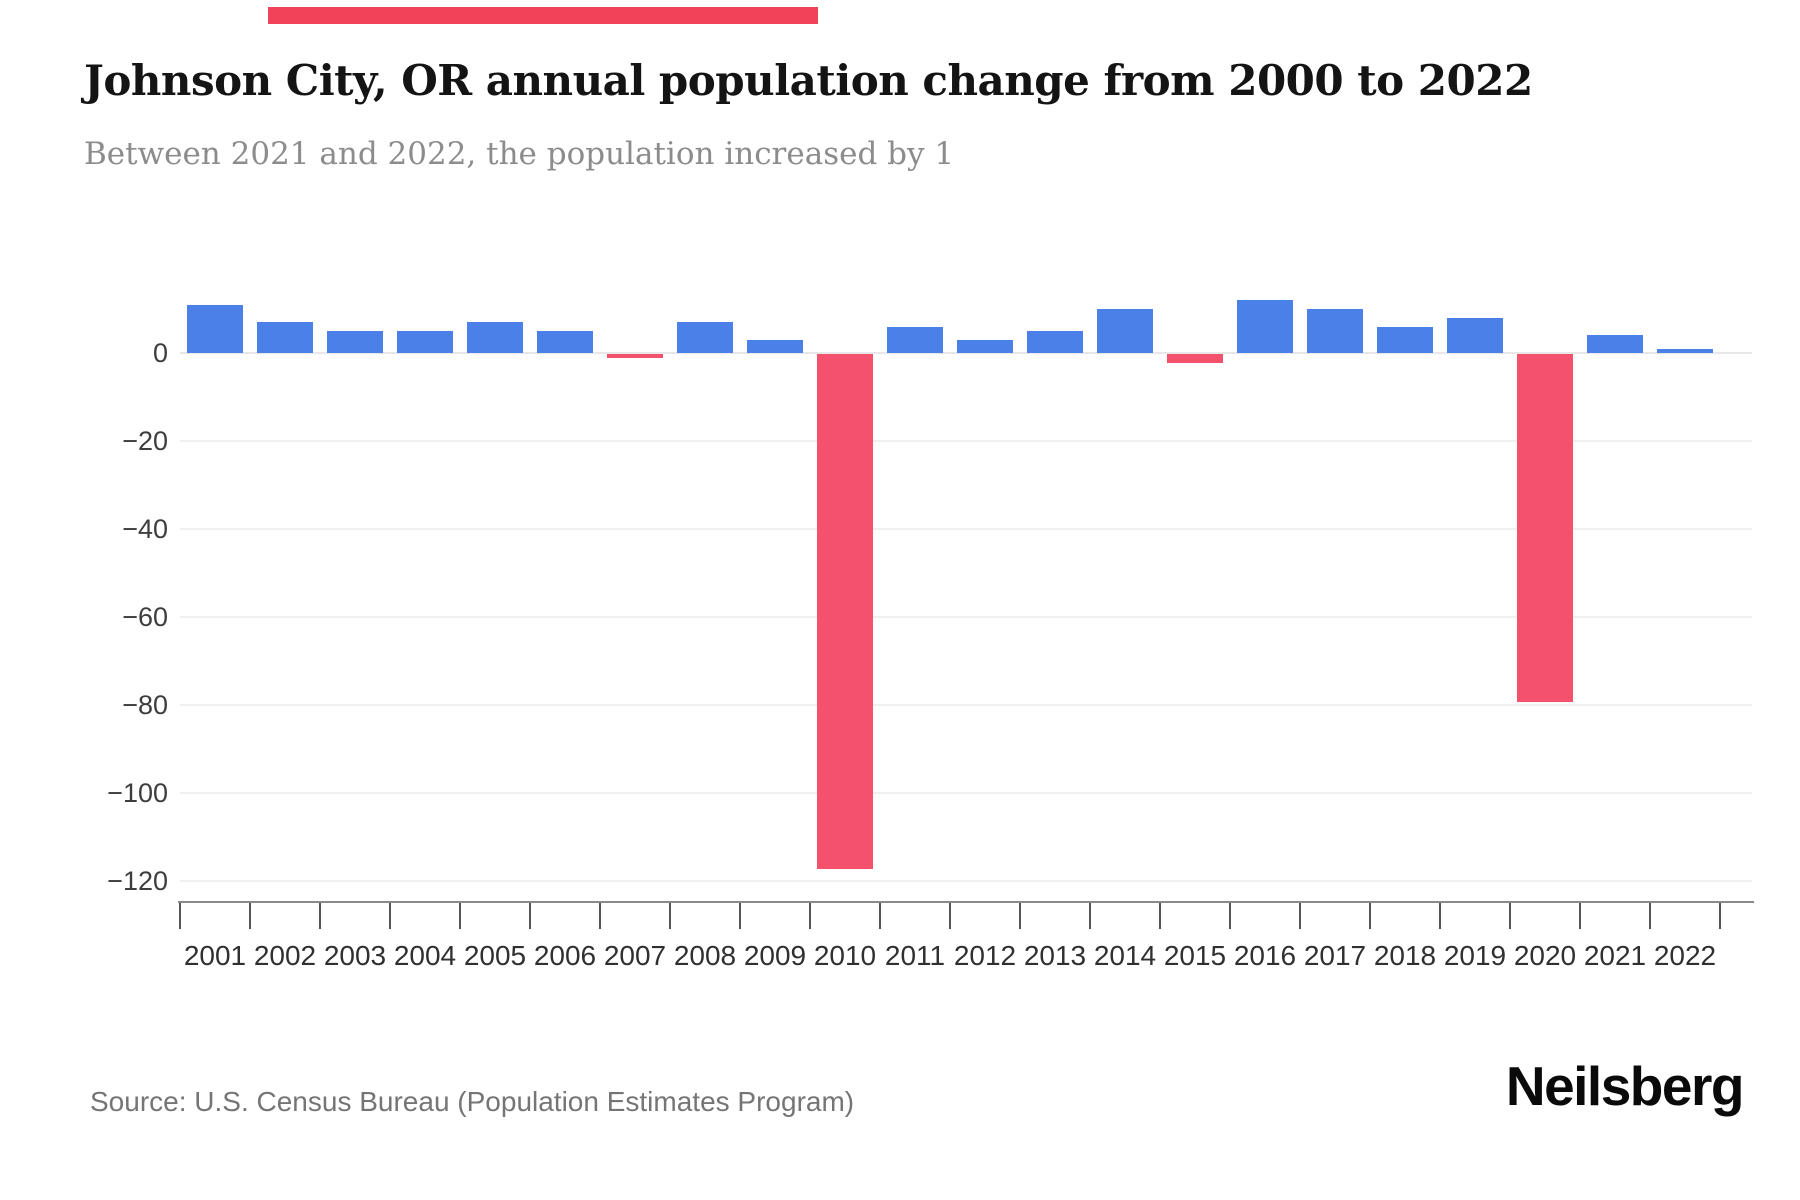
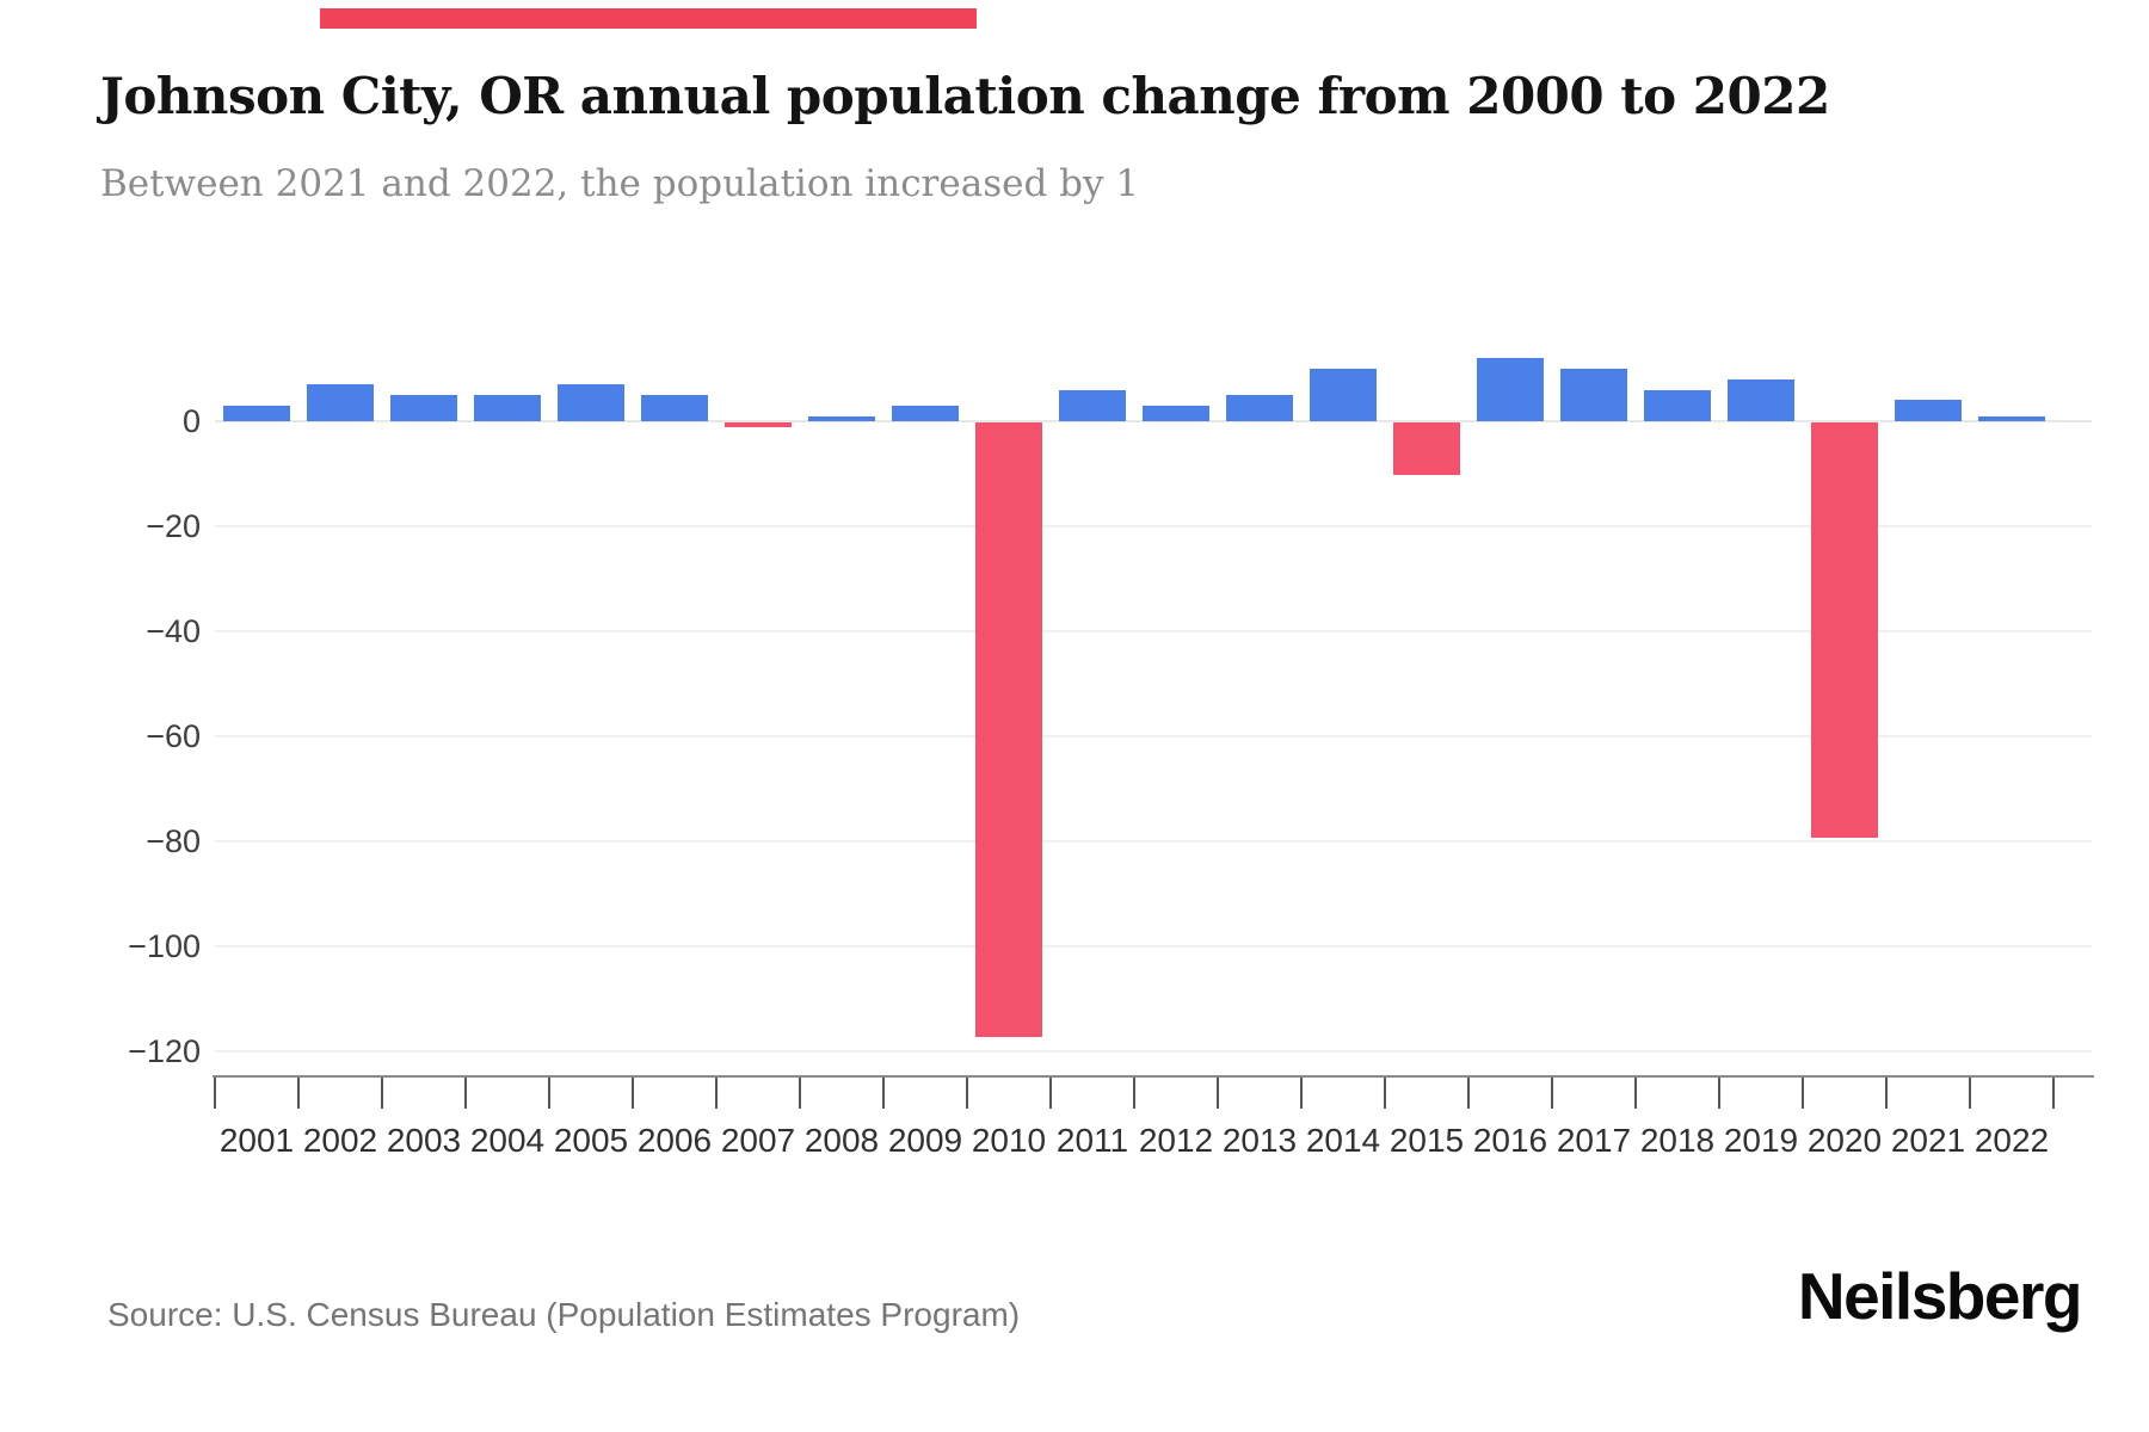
2001: 11 -> 3
2008: 7 -> 1
2015: -2 -> -10
